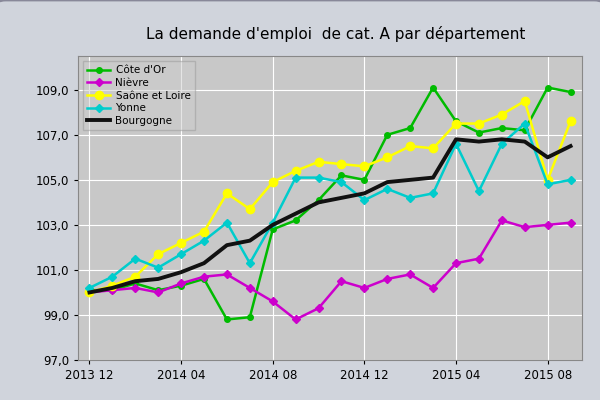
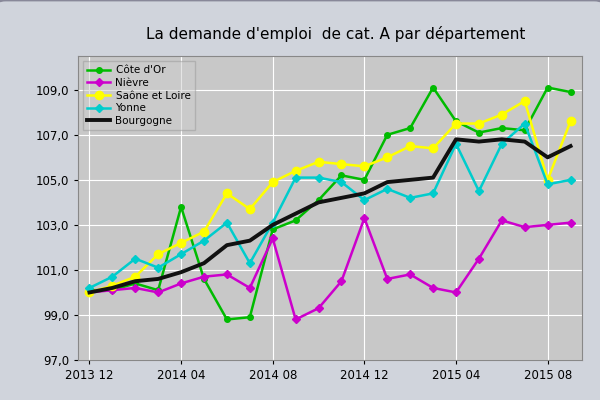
Côte d'Or/2014 04: 100,3 -> 103,8
Nièvre/2014 08: 99,6 -> 102,4
Nièvre/2014 12: 100,2 -> 103,3
Nièvre/2015 04: 101,3 -> 100,0
